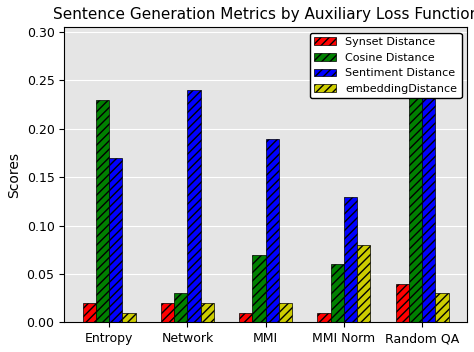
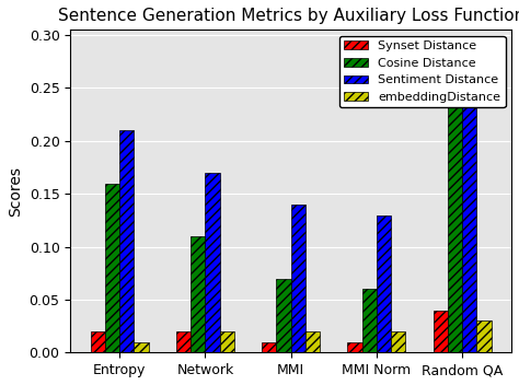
Cosine Distance/Entropy: 0.23 -> 0.16
Sentiment Distance/Entropy: 0.17 -> 0.21
Cosine Distance/Network: 0.03 -> 0.11
Sentiment Distance/Network: 0.24 -> 0.17
Sentiment Distance/MMI: 0.19 -> 0.14
embeddingDistance/MMI Norm: 0.08 -> 0.02
